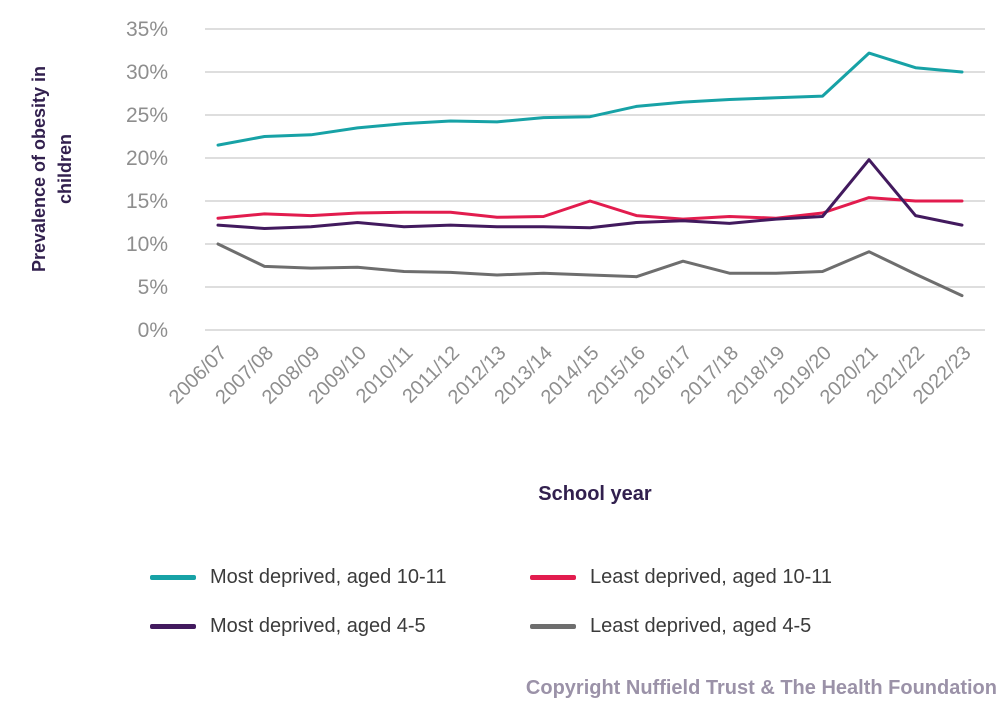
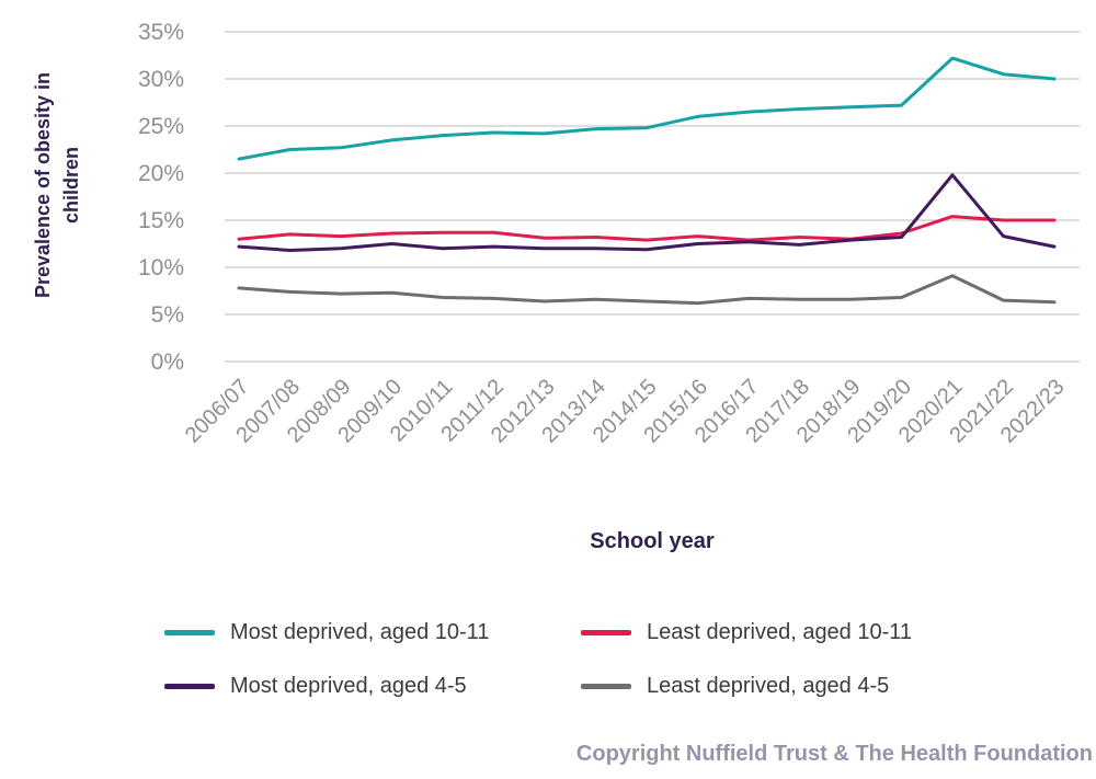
Least deprived, aged 4-5/2006/07: 10% -> 8%
Least deprived, aged 10-11/2014/15: 15% -> 13%
Least deprived, aged 4-5/2016/17: 8% -> 7%
Least deprived, aged 4-5/2022/23: 4% -> 6%
